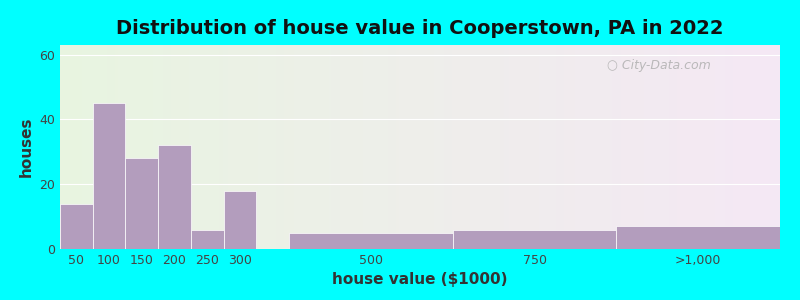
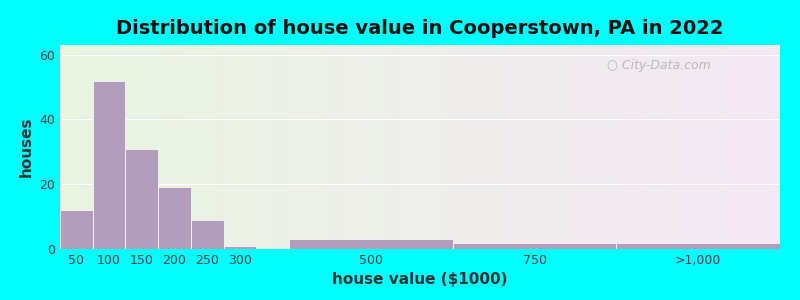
50: 14 -> 12
100: 45 -> 52
150: 28 -> 31
200: 32 -> 19
250: 6 -> 9
300: 18 -> 1
500: 5 -> 3
750: 6 -> 2
>1,000: 7 -> 2
